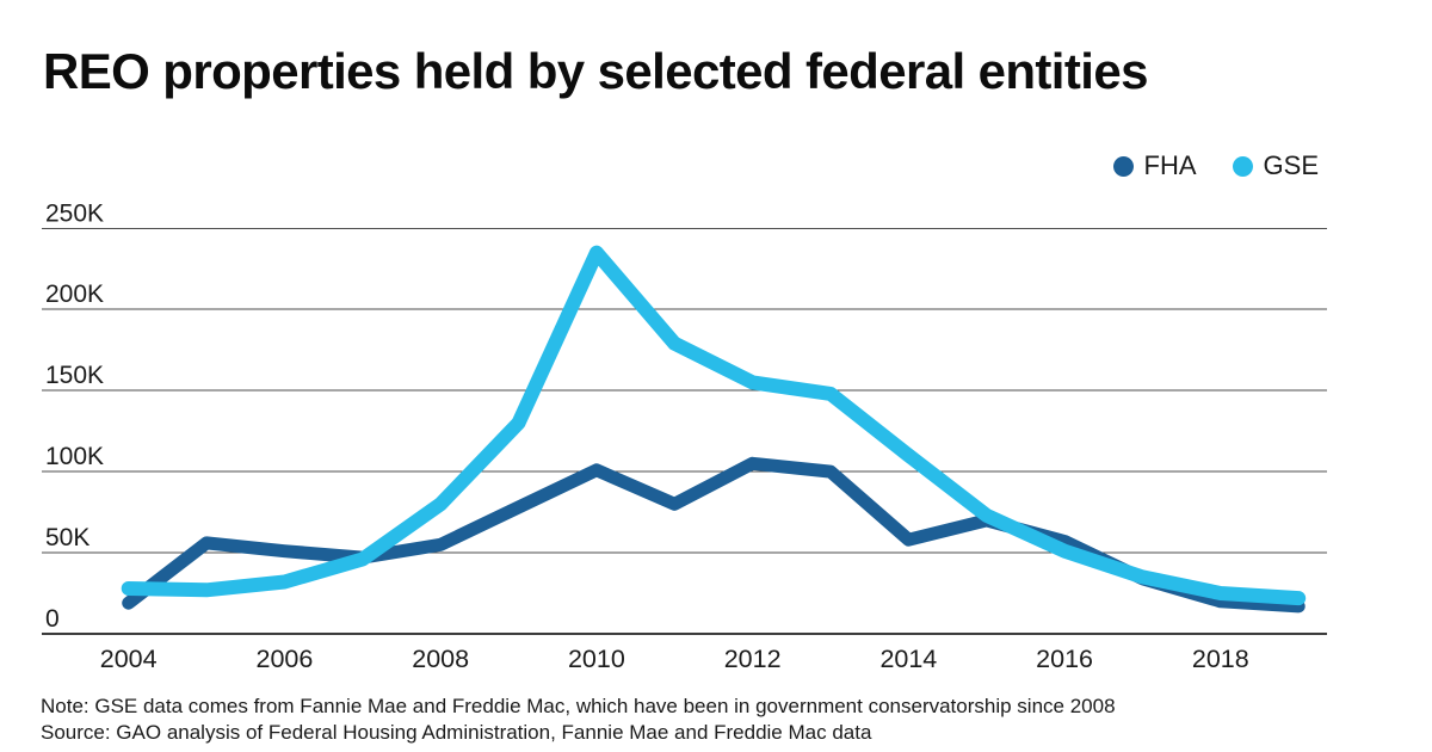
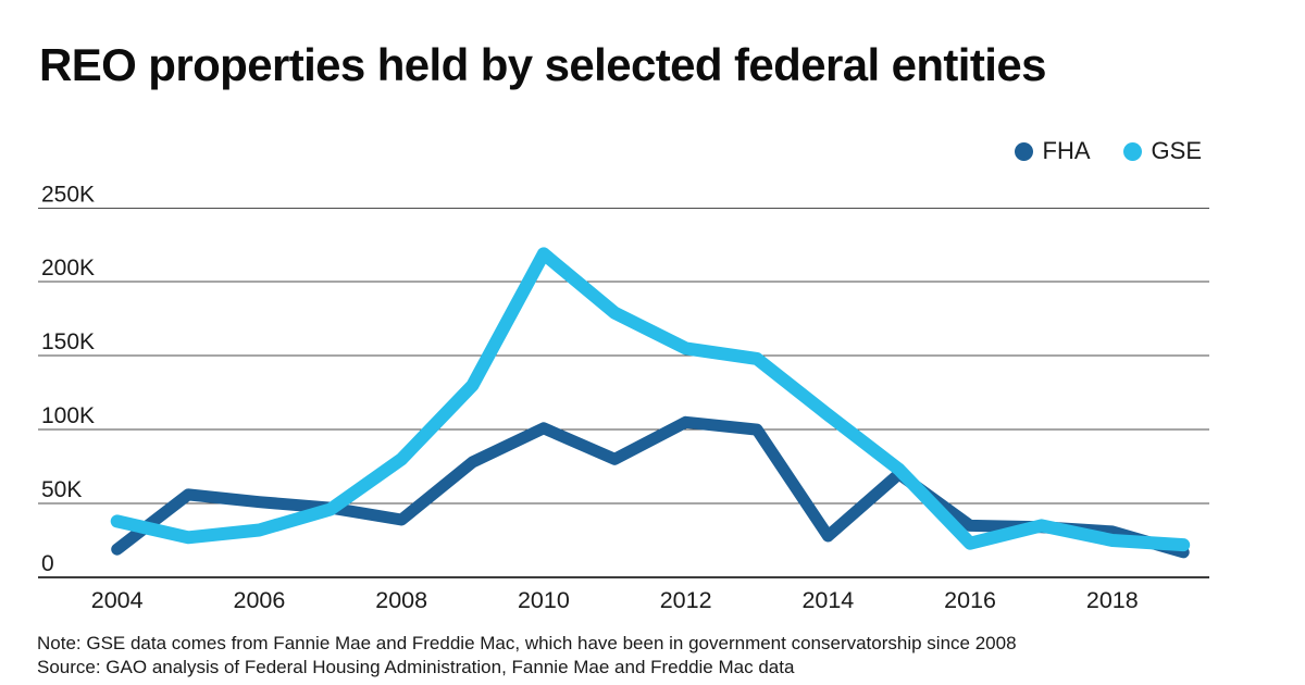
GSE/2004: 28K -> 38K
FHA/2008: 55K -> 39K
GSE/2010: 235K -> 219K
FHA/2014: 58K -> 28K
FHA/2016: 57K -> 35K
GSE/2016: 51K -> 23K
FHA/2018: 20K -> 31K
